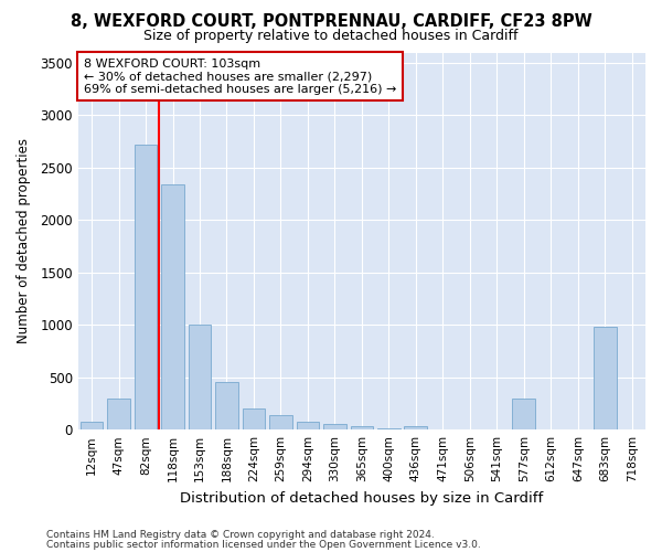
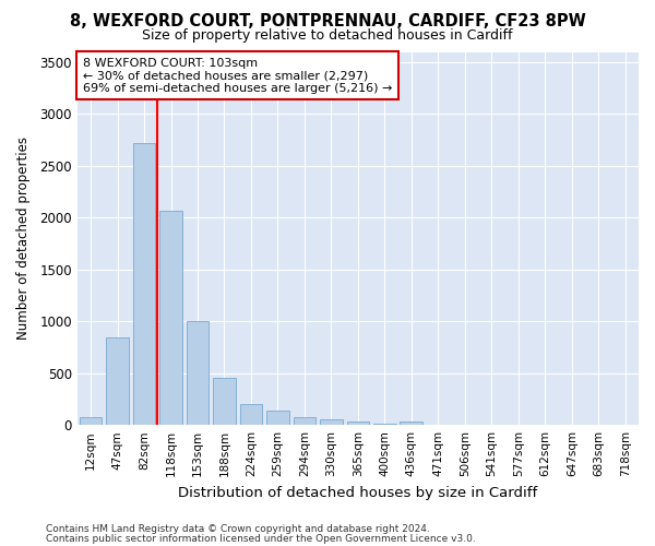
47sqm: 300 -> 850
118sqm: 2340 -> 2070
577sqm: 300 -> 0
683sqm: 980 -> 0
